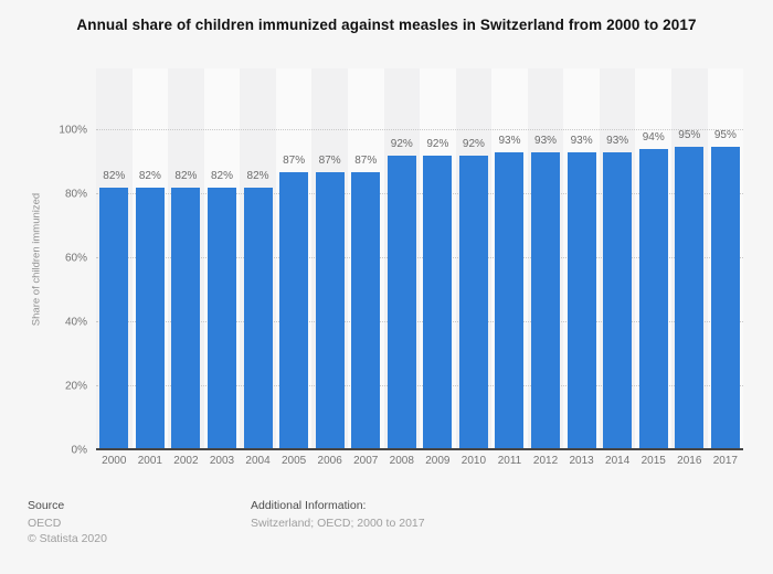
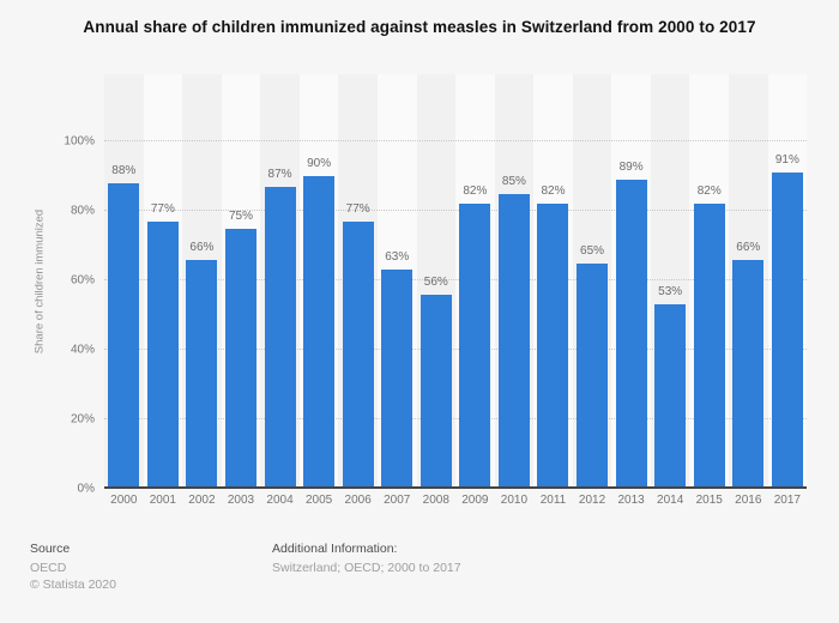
2000: 82% -> 88%
2001: 82% -> 77%
2002: 82% -> 66%
2003: 82% -> 75%
2004: 82% -> 87%
2005: 87% -> 90%
2006: 87% -> 77%
2007: 87% -> 63%
2008: 92% -> 56%
2009: 92% -> 82%
2010: 92% -> 85%
2011: 93% -> 82%
2012: 93% -> 65%
2013: 93% -> 89%
2014: 93% -> 53%
2015: 94% -> 82%
2016: 95% -> 66%
2017: 95% -> 91%
